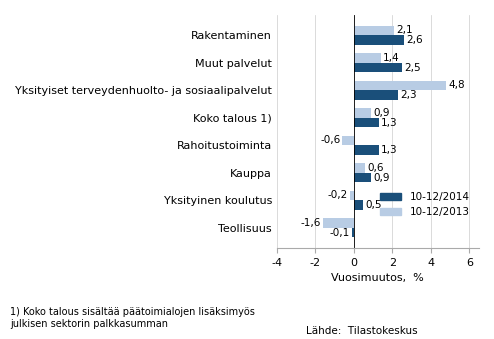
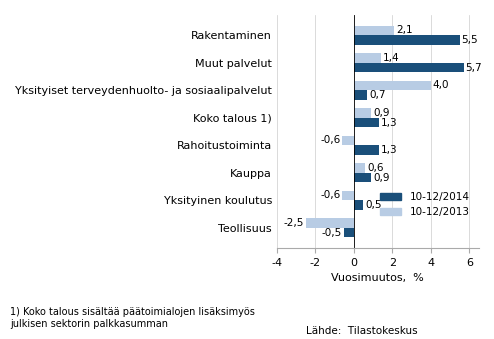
10-12/2014/Rakentaminen: 2,6 -> 5,5
10-12/2014/Muut palvelut: 2,5 -> 5,7
10-12/2013/Yksityiset terveydenhuolto- ja sosiaalipalvelut: 4,8 -> 4,0
10-12/2014/Yksityiset terveydenhuolto- ja sosiaalipalvelut: 2,3 -> 0,7
10-12/2013/Yksityinen koulutus: -0,2 -> -0,6
10-12/2013/Teollisuus: -1,6 -> -2,5
10-12/2014/Teollisuus: -0,1 -> -0,5
